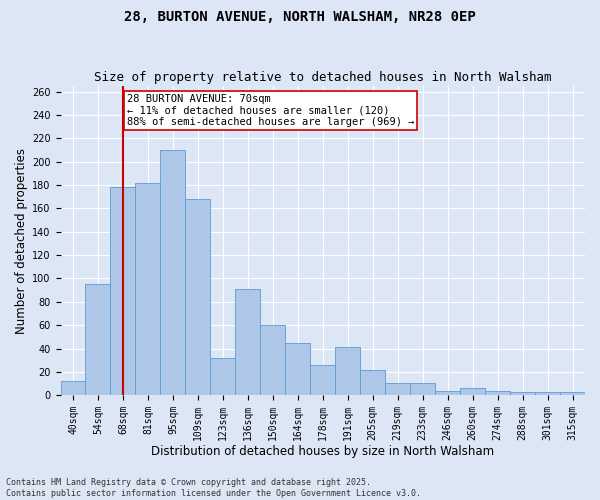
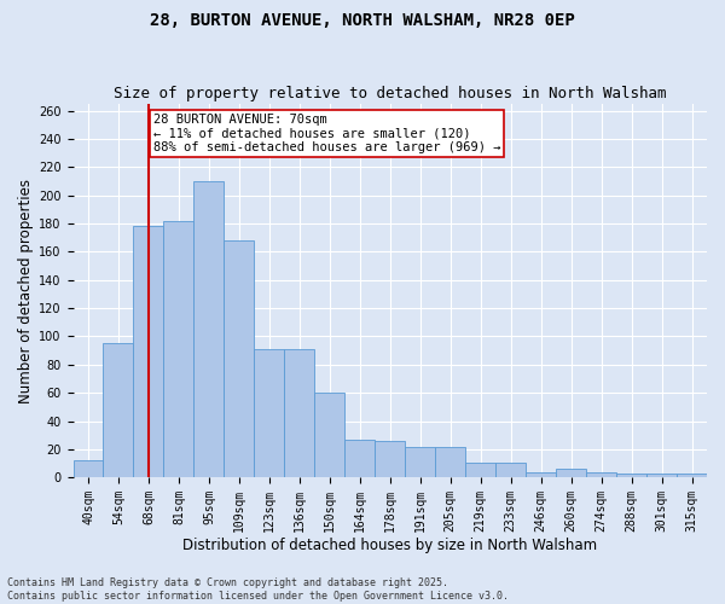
123sqm: 32 -> 91
164sqm: 45 -> 27
191sqm: 41 -> 22
